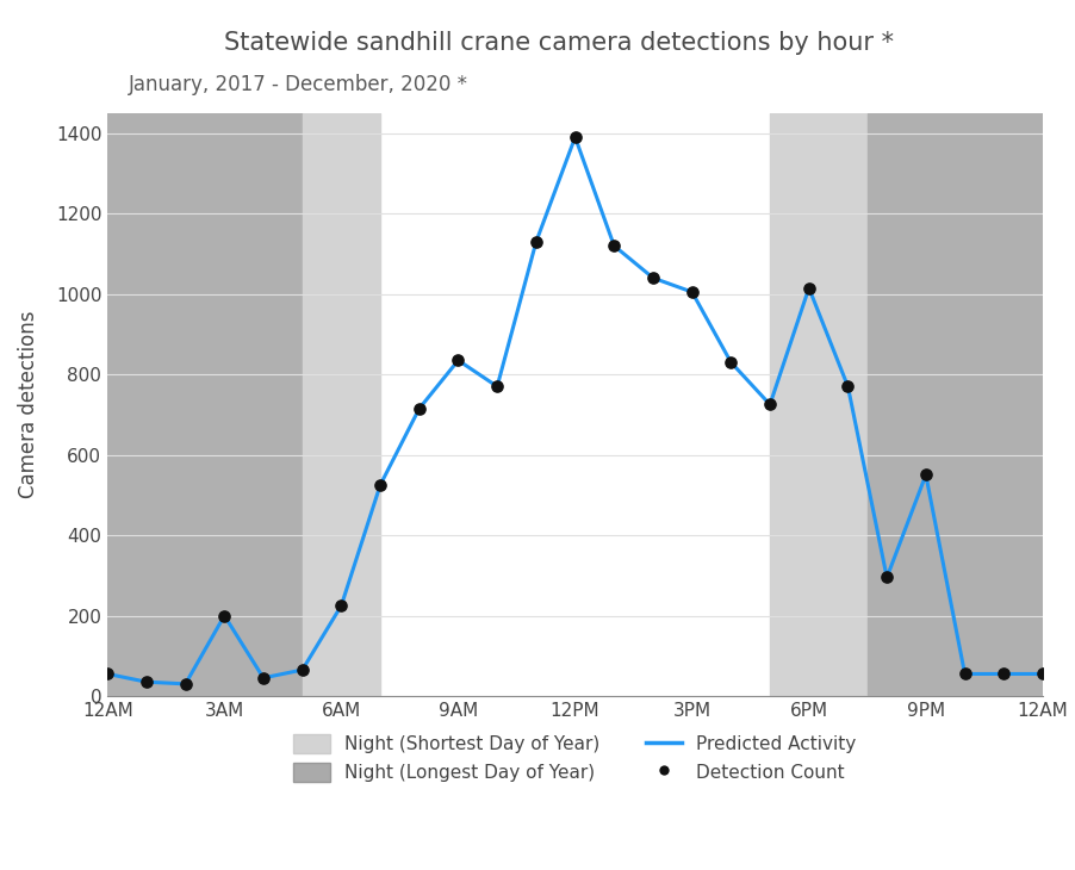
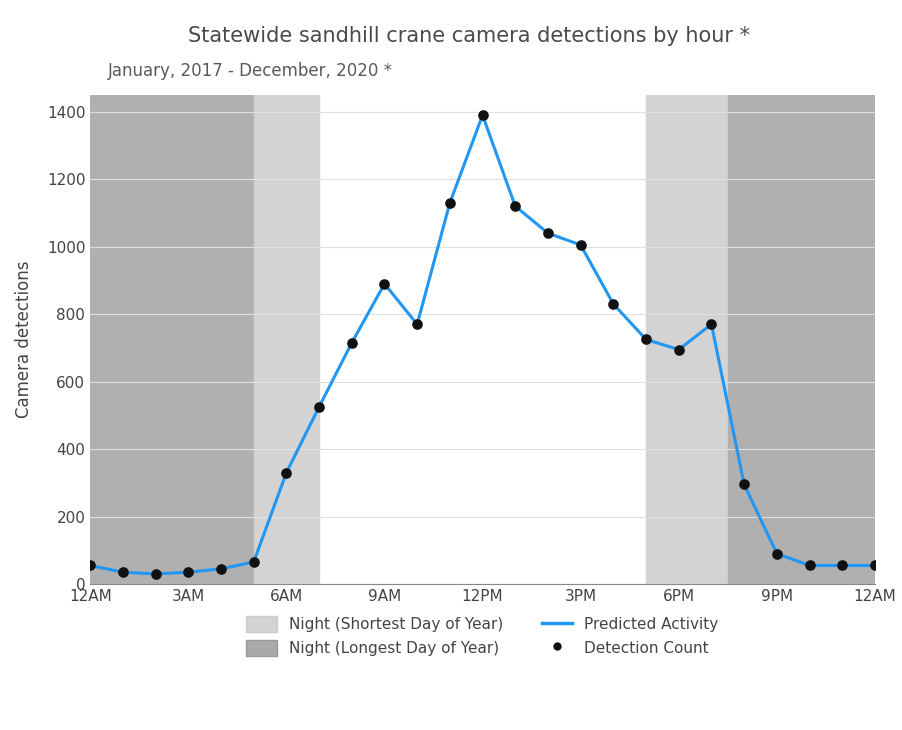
3AM: 200 -> 35
6AM: 225 -> 330
9AM: 835 -> 890
6PM: 1015 -> 695
9PM: 550 -> 90
